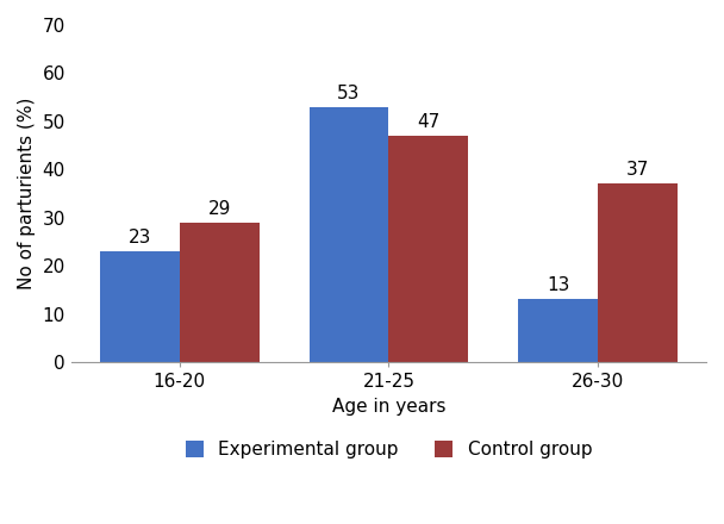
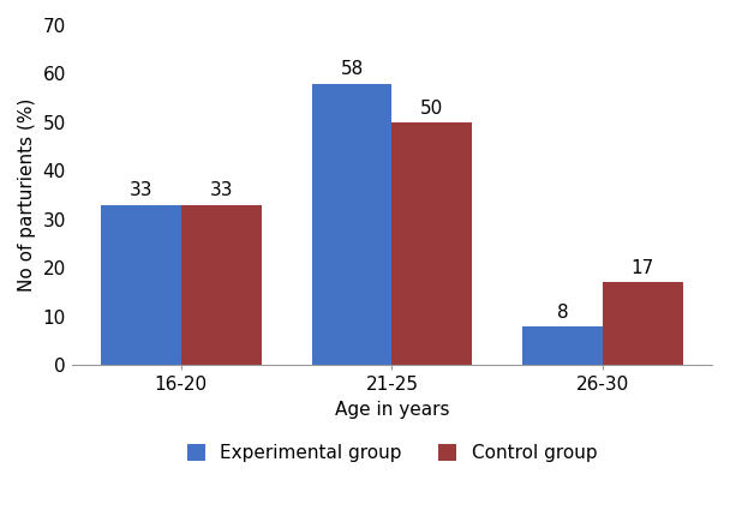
Experimental group/16-20: 23 -> 33
Control group/16-20: 29 -> 33
Experimental group/21-25: 53 -> 58
Control group/21-25: 47 -> 50
Experimental group/26-30: 13 -> 8
Control group/26-30: 37 -> 17
